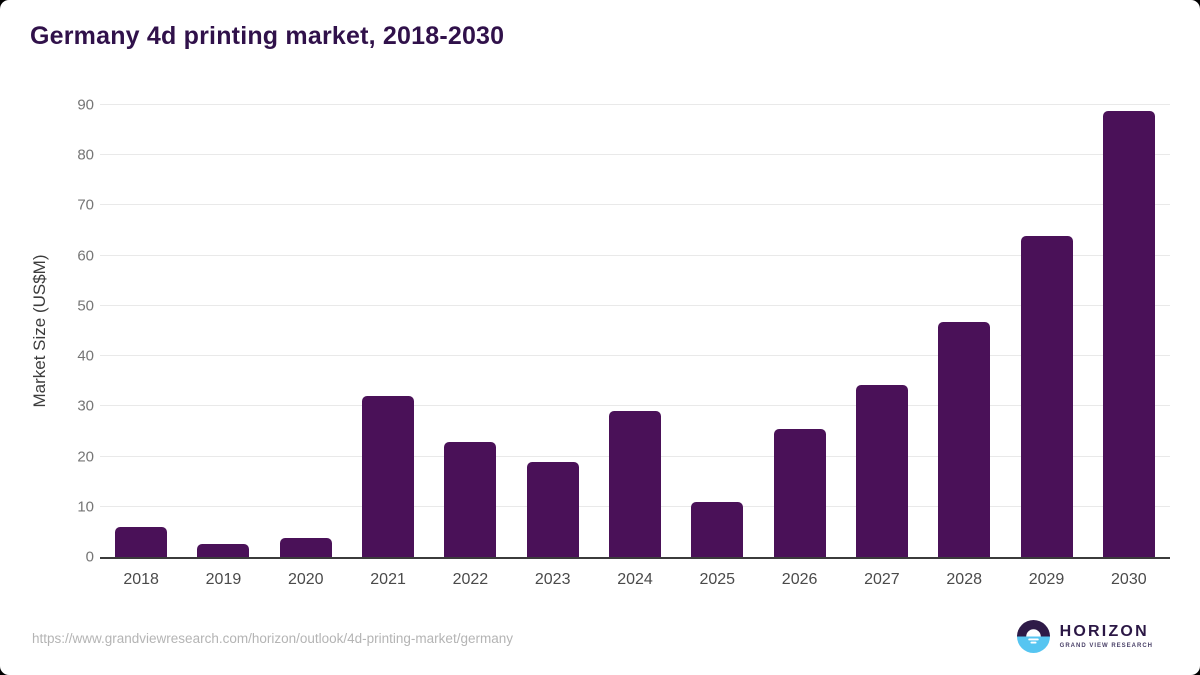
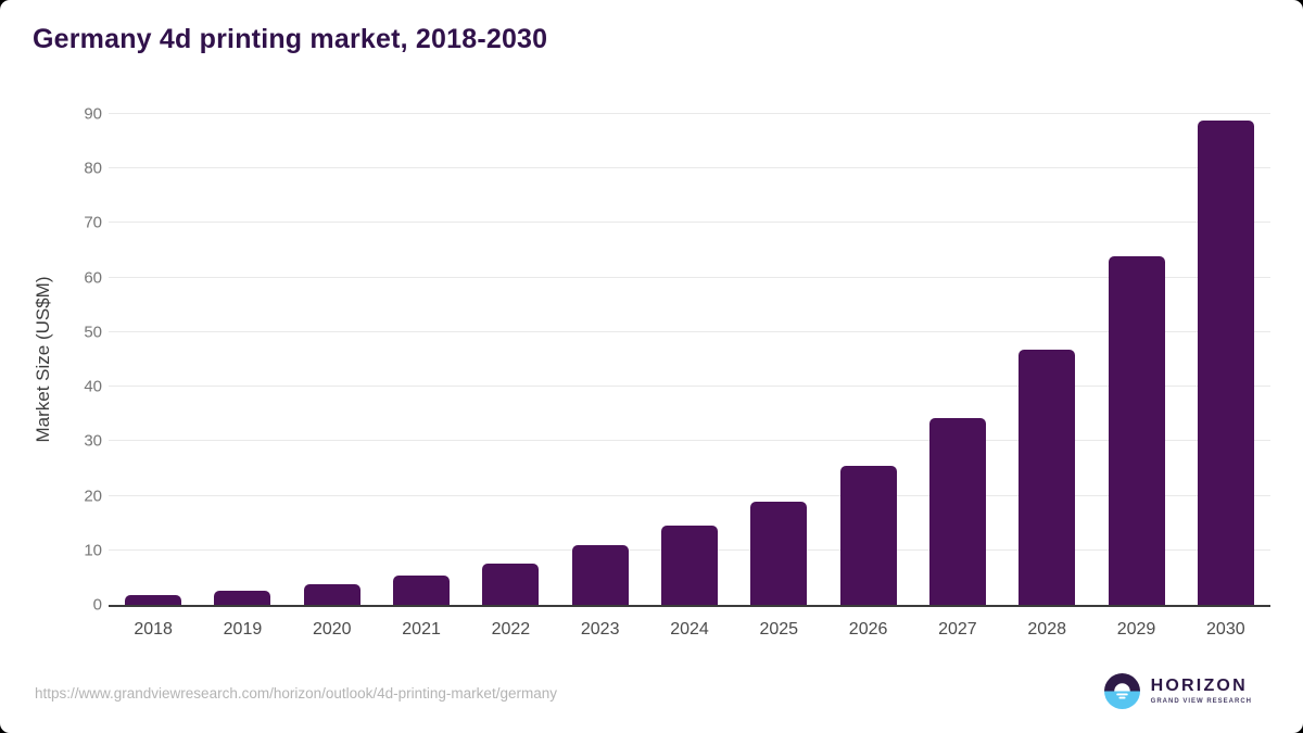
2018: 6 -> 2
2021: 32 -> 5
2022: 23 -> 8
2023: 19 -> 11
2024: 29 -> 14
2025: 11 -> 19
